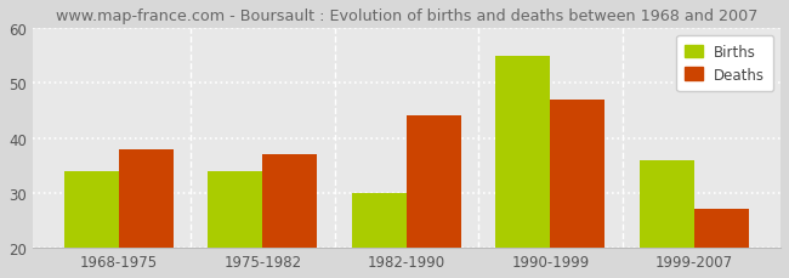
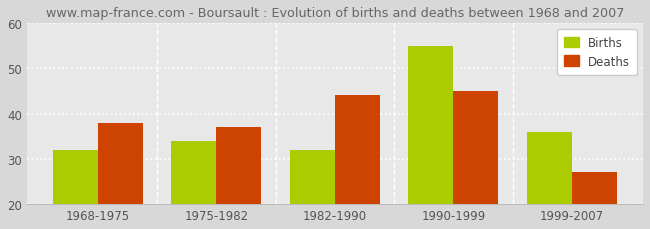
Births/1968-1975: 34 -> 32
Births/1982-1990: 30 -> 32
Deaths/1990-1999: 47 -> 45
